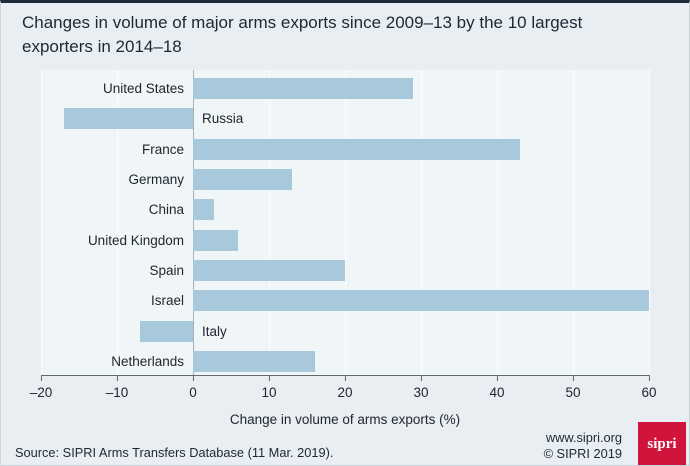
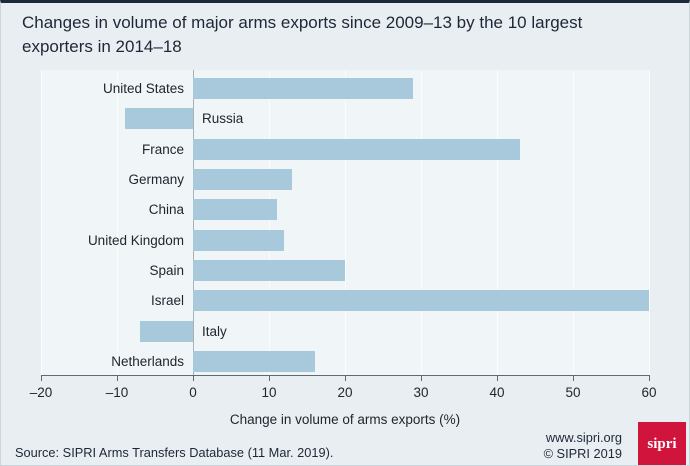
Russia: -17 -> -9
China: 3 -> 11
United Kingdom: 6 -> 12
